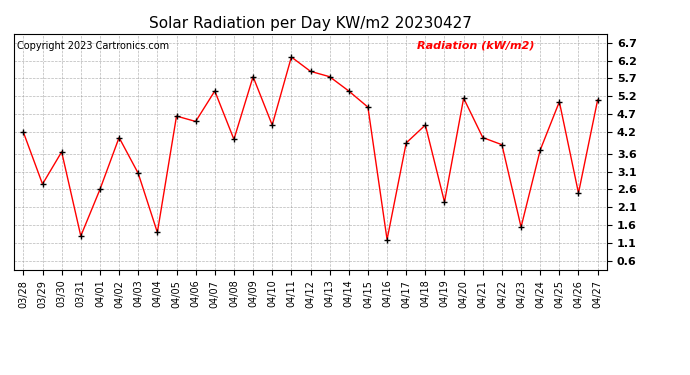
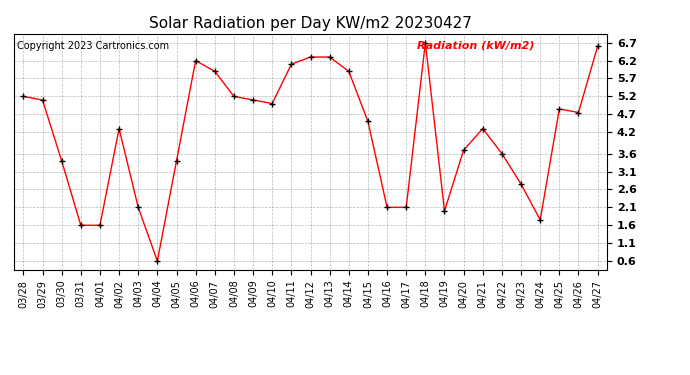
03/28: 4.20 -> 5.20
03/29: 2.75 -> 5.10
03/30: 3.65 -> 3.40
03/31: 1.30 -> 1.60
04/01: 2.60 -> 1.60
04/02: 4.05 -> 4.30
04/03: 3.05 -> 2.10
04/04: 1.40 -> 0.60
04/05: 4.65 -> 3.40
04/06: 4.50 -> 6.20
04/07: 5.35 -> 5.90
04/08: 4.00 -> 5.20
04/09: 5.75 -> 5.10
04/10: 4.40 -> 5.00
04/11: 6.30 -> 6.10
04/12: 5.90 -> 6.30
04/13: 5.75 -> 6.30
04/14: 5.35 -> 5.90
04/15: 4.90 -> 4.50
04/16: 1.20 -> 2.10
04/17: 3.90 -> 2.10
04/18: 4.40 -> 6.70
04/19: 2.25 -> 2.00
04/20: 5.15 -> 3.70
04/21: 4.05 -> 4.30
04/22: 3.85 -> 3.60
04/23: 1.55 -> 2.75
04/24: 3.70 -> 1.75
04/25: 5.05 -> 4.85
04/26: 2.50 -> 4.75
04/27: 5.10 -> 6.60
